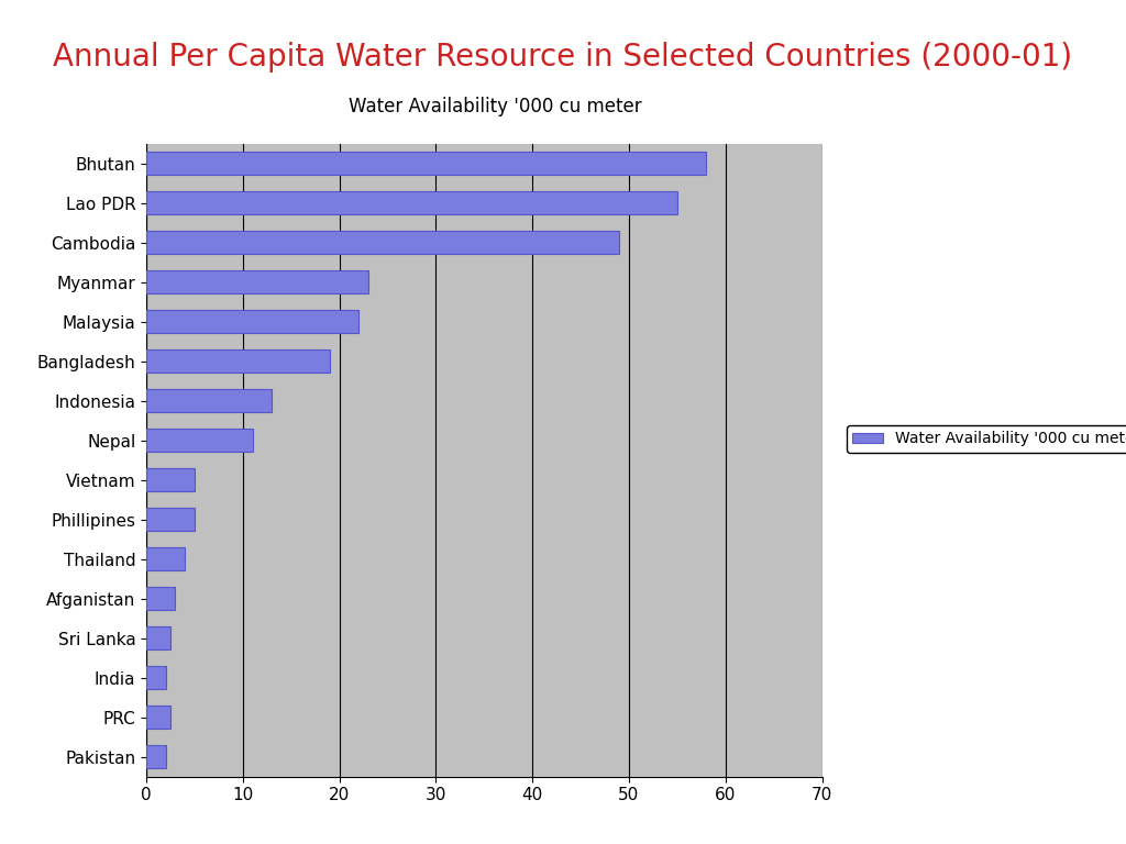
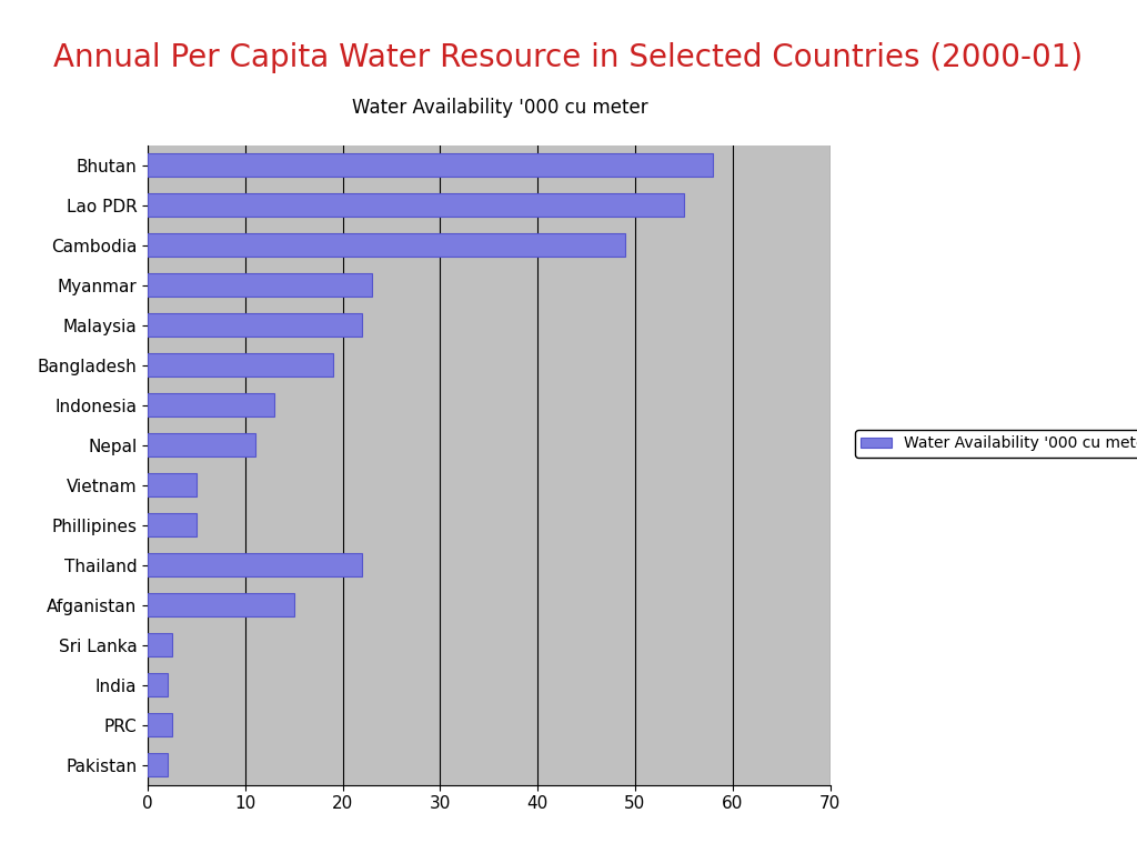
Thailand: 4.0 -> 22.0
Afganistan: 3.0 -> 15.0
